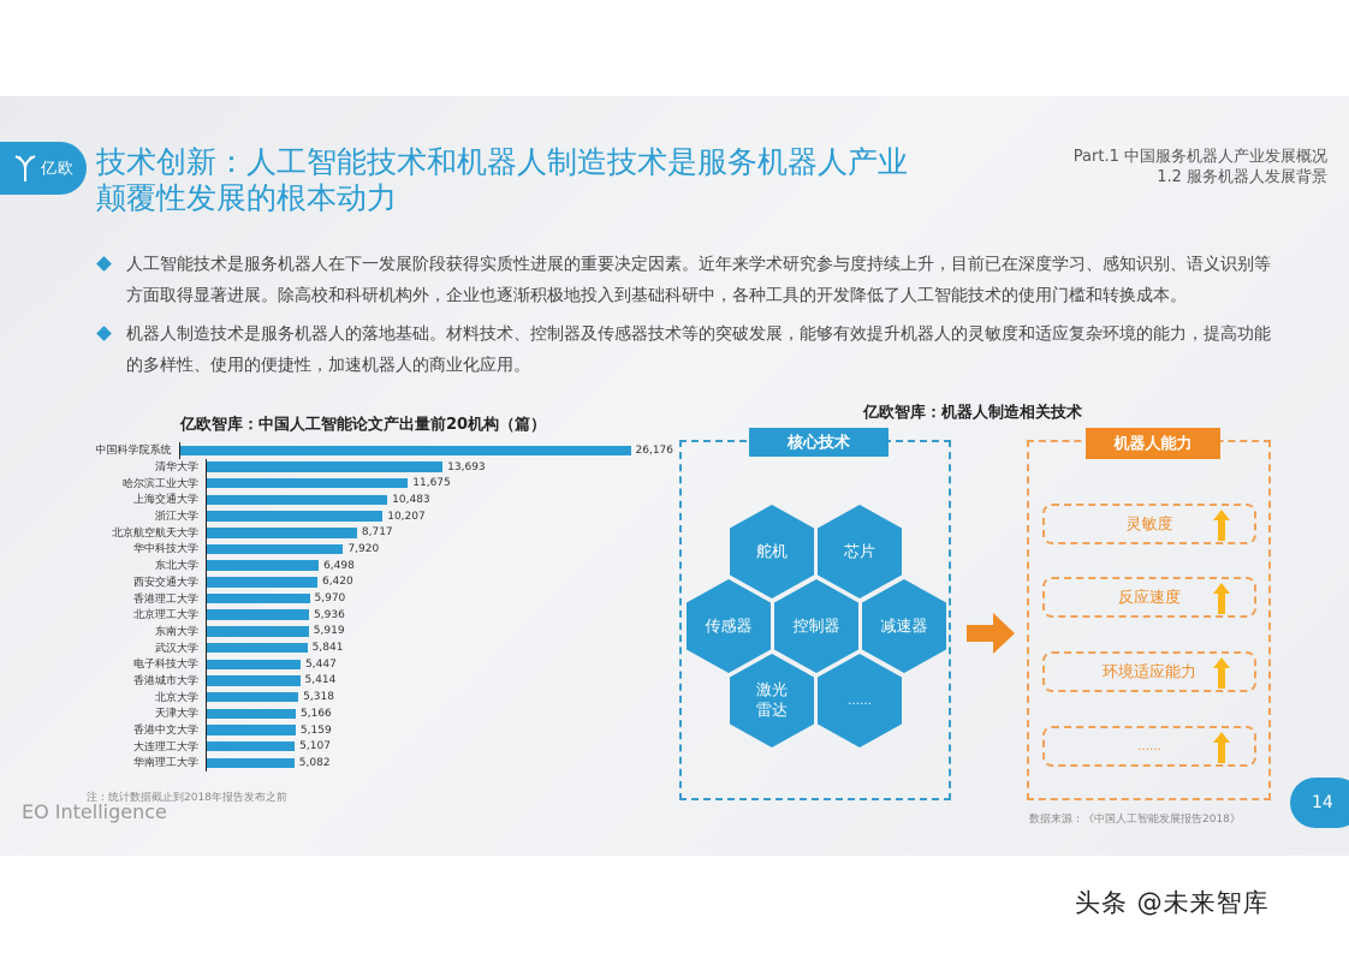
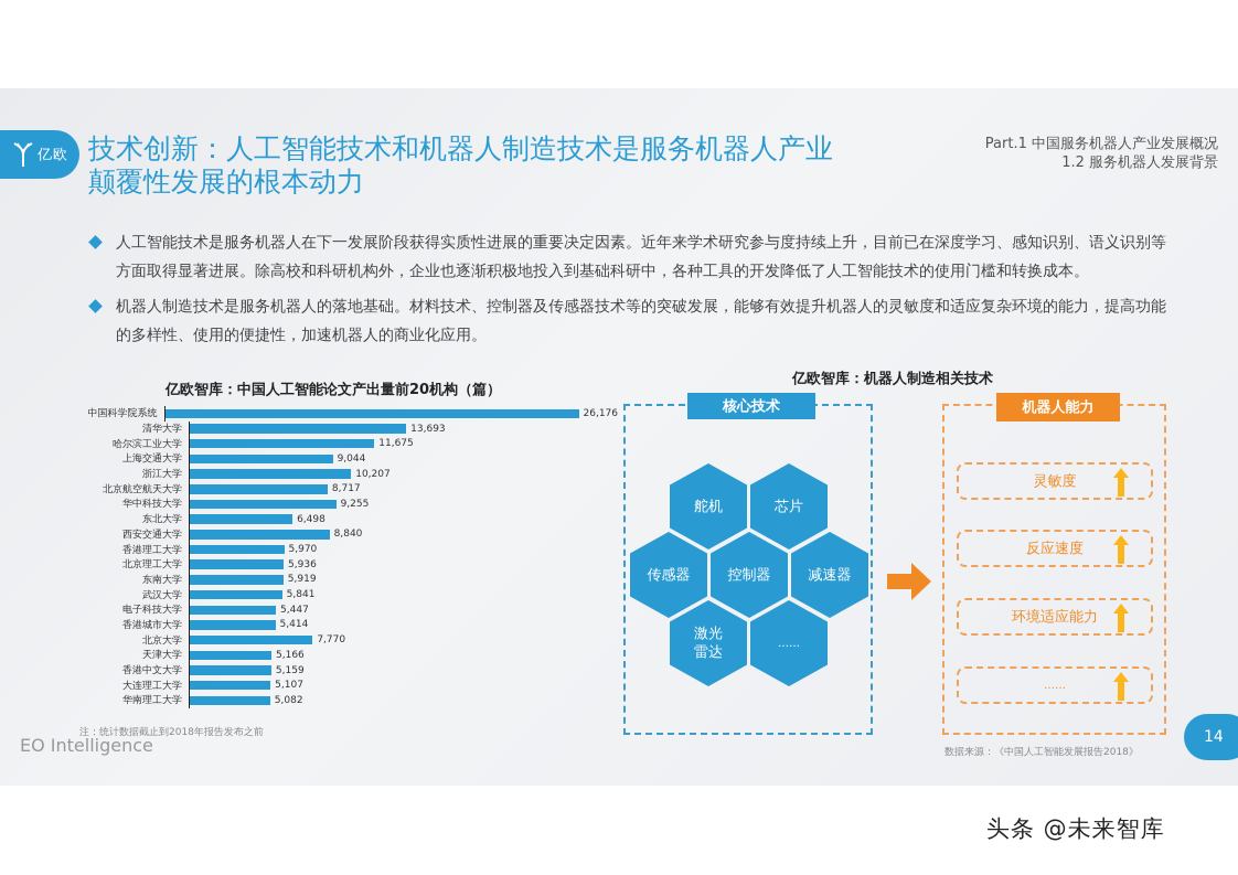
上海交通大学: 10,483 -> 9,044
华中科技大学: 7,920 -> 9,255
西安交通大学: 6,420 -> 8,840
北京大学: 5,318 -> 7,770
